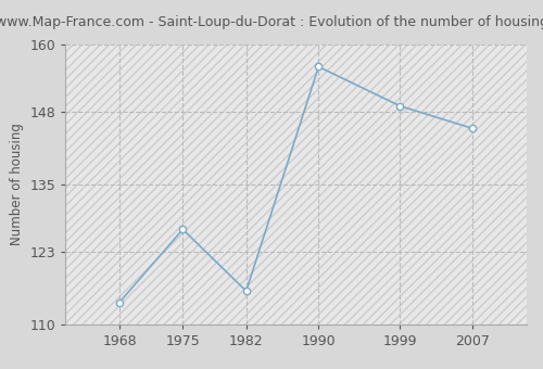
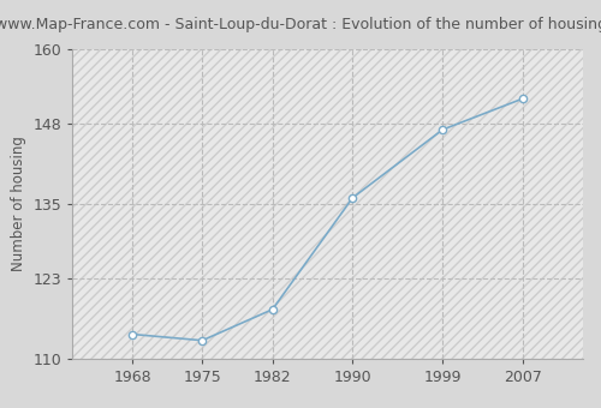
1975: 127 -> 113
1982: 116 -> 118
1990: 156 -> 136
1999: 149 -> 147
2007: 145 -> 152
